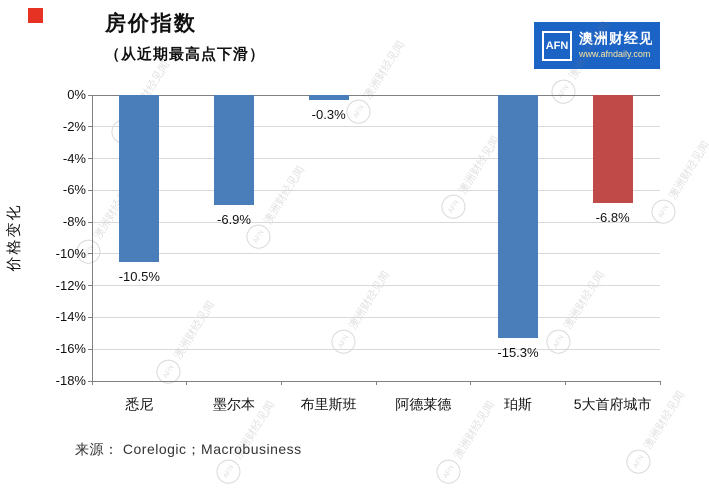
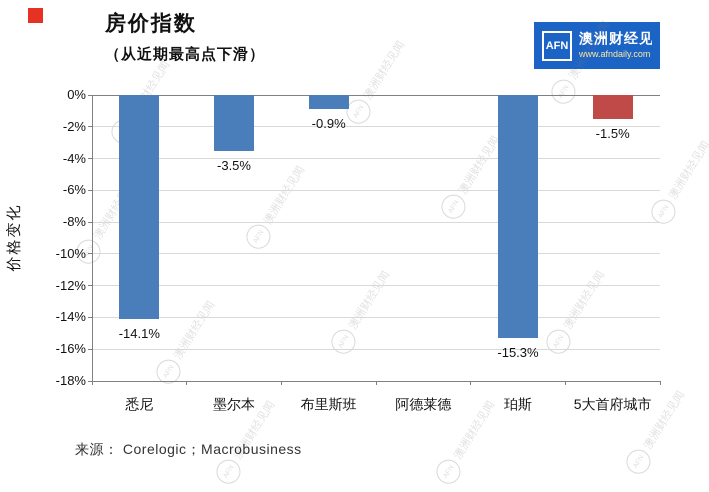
悉尼: -10.5% -> -14.1%
墨尔本: -6.9% -> -3.5%
布里斯班: -0.3% -> -0.9%
5大首府城市: -6.8% -> -1.5%
